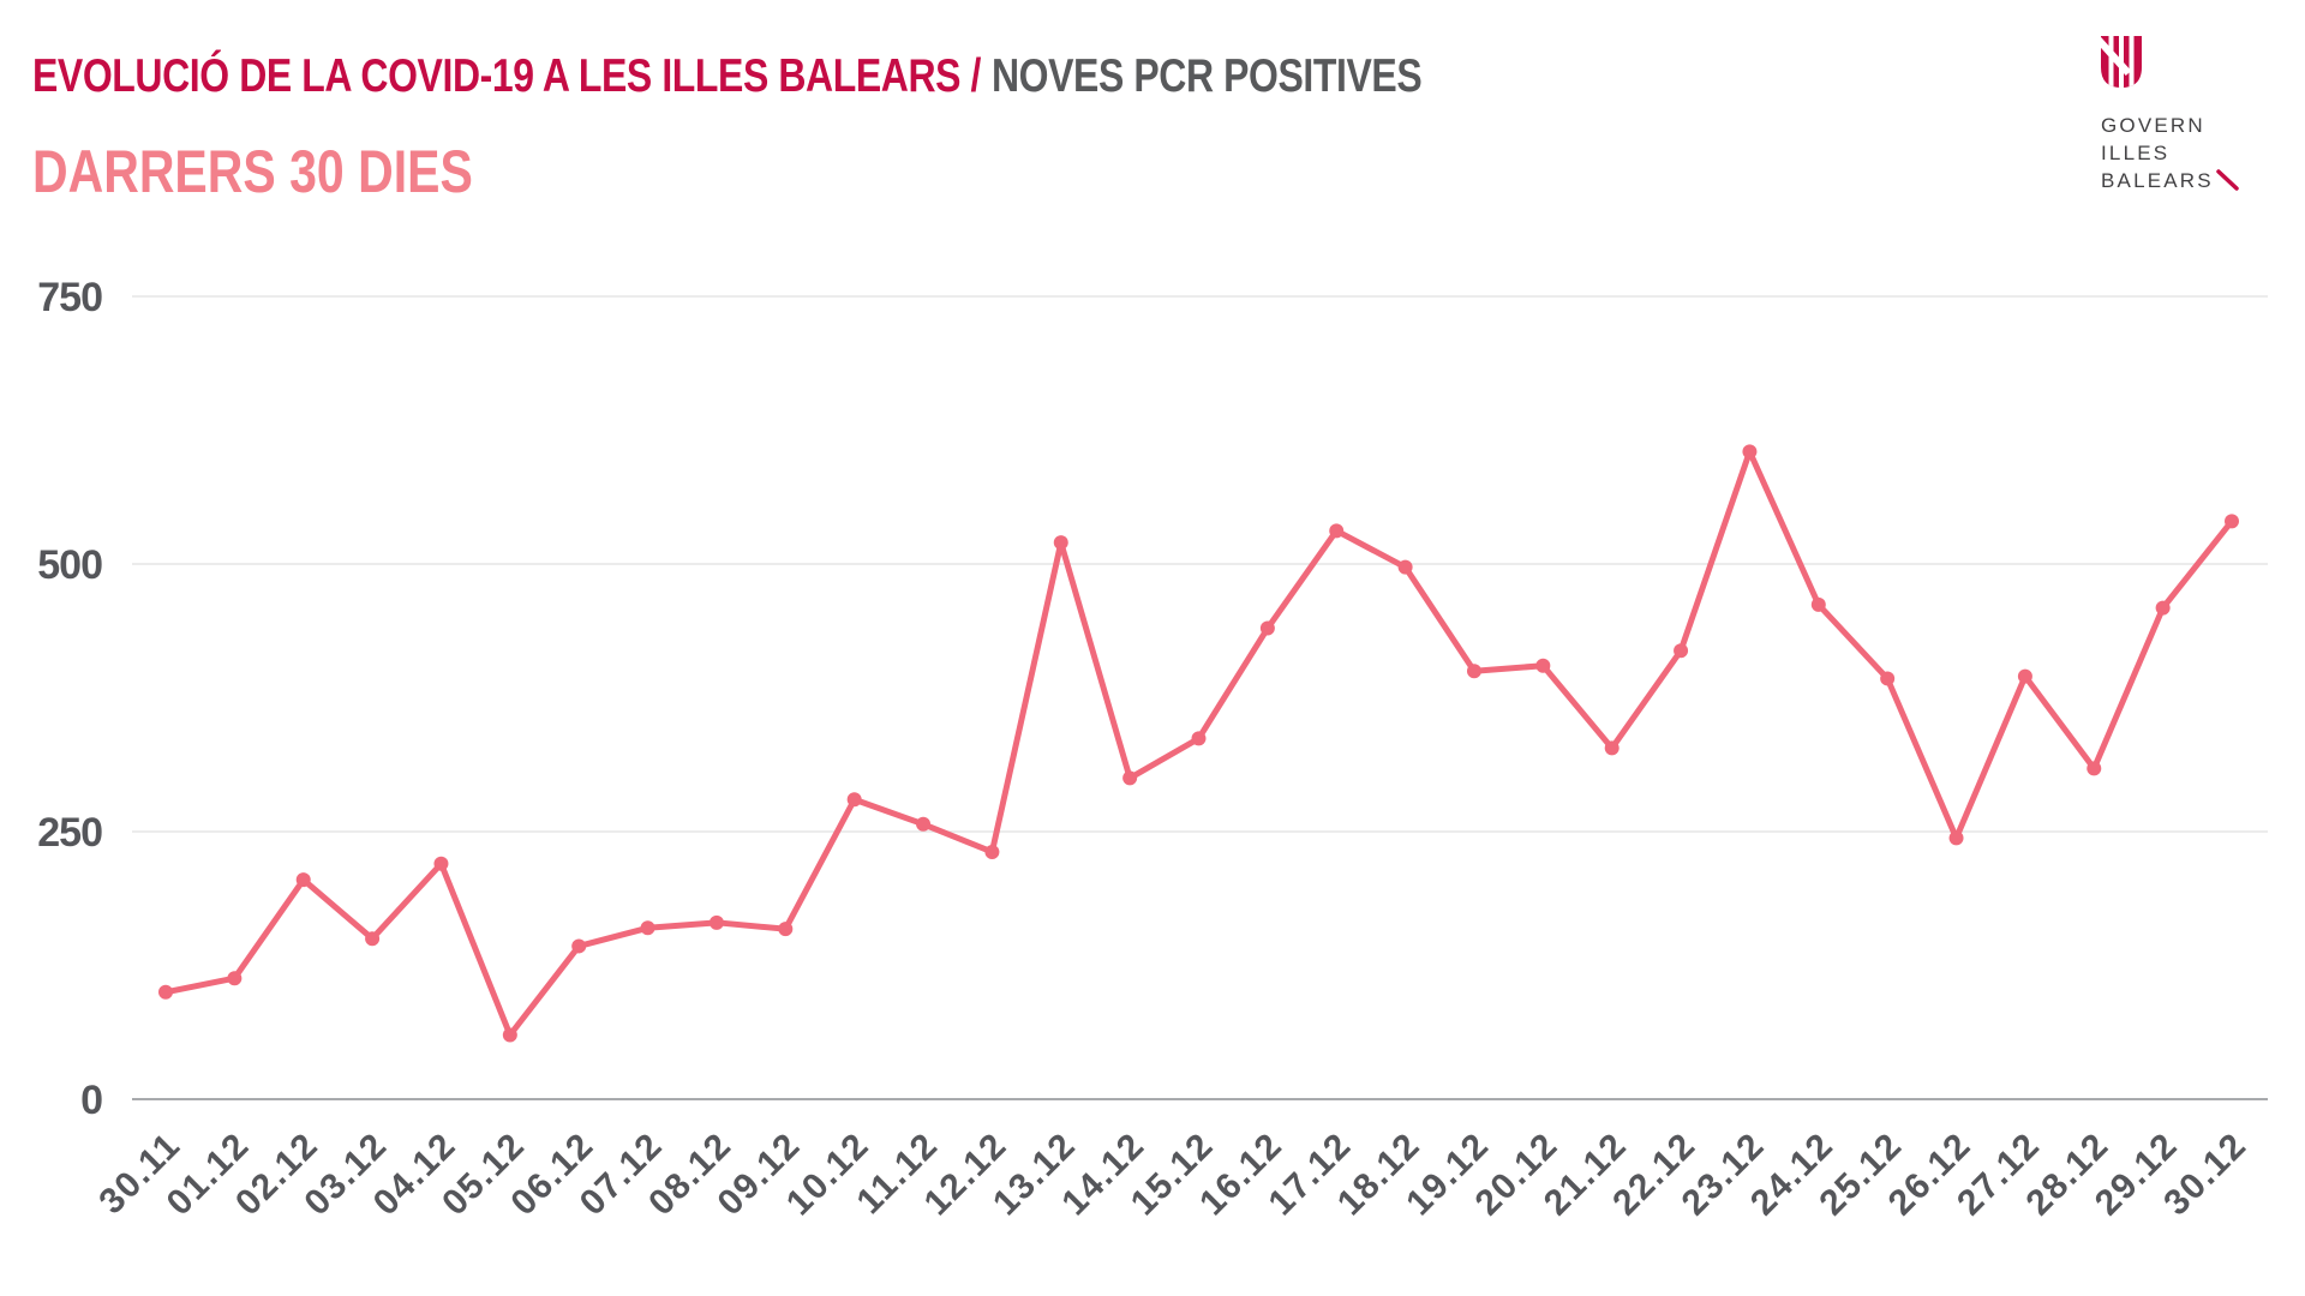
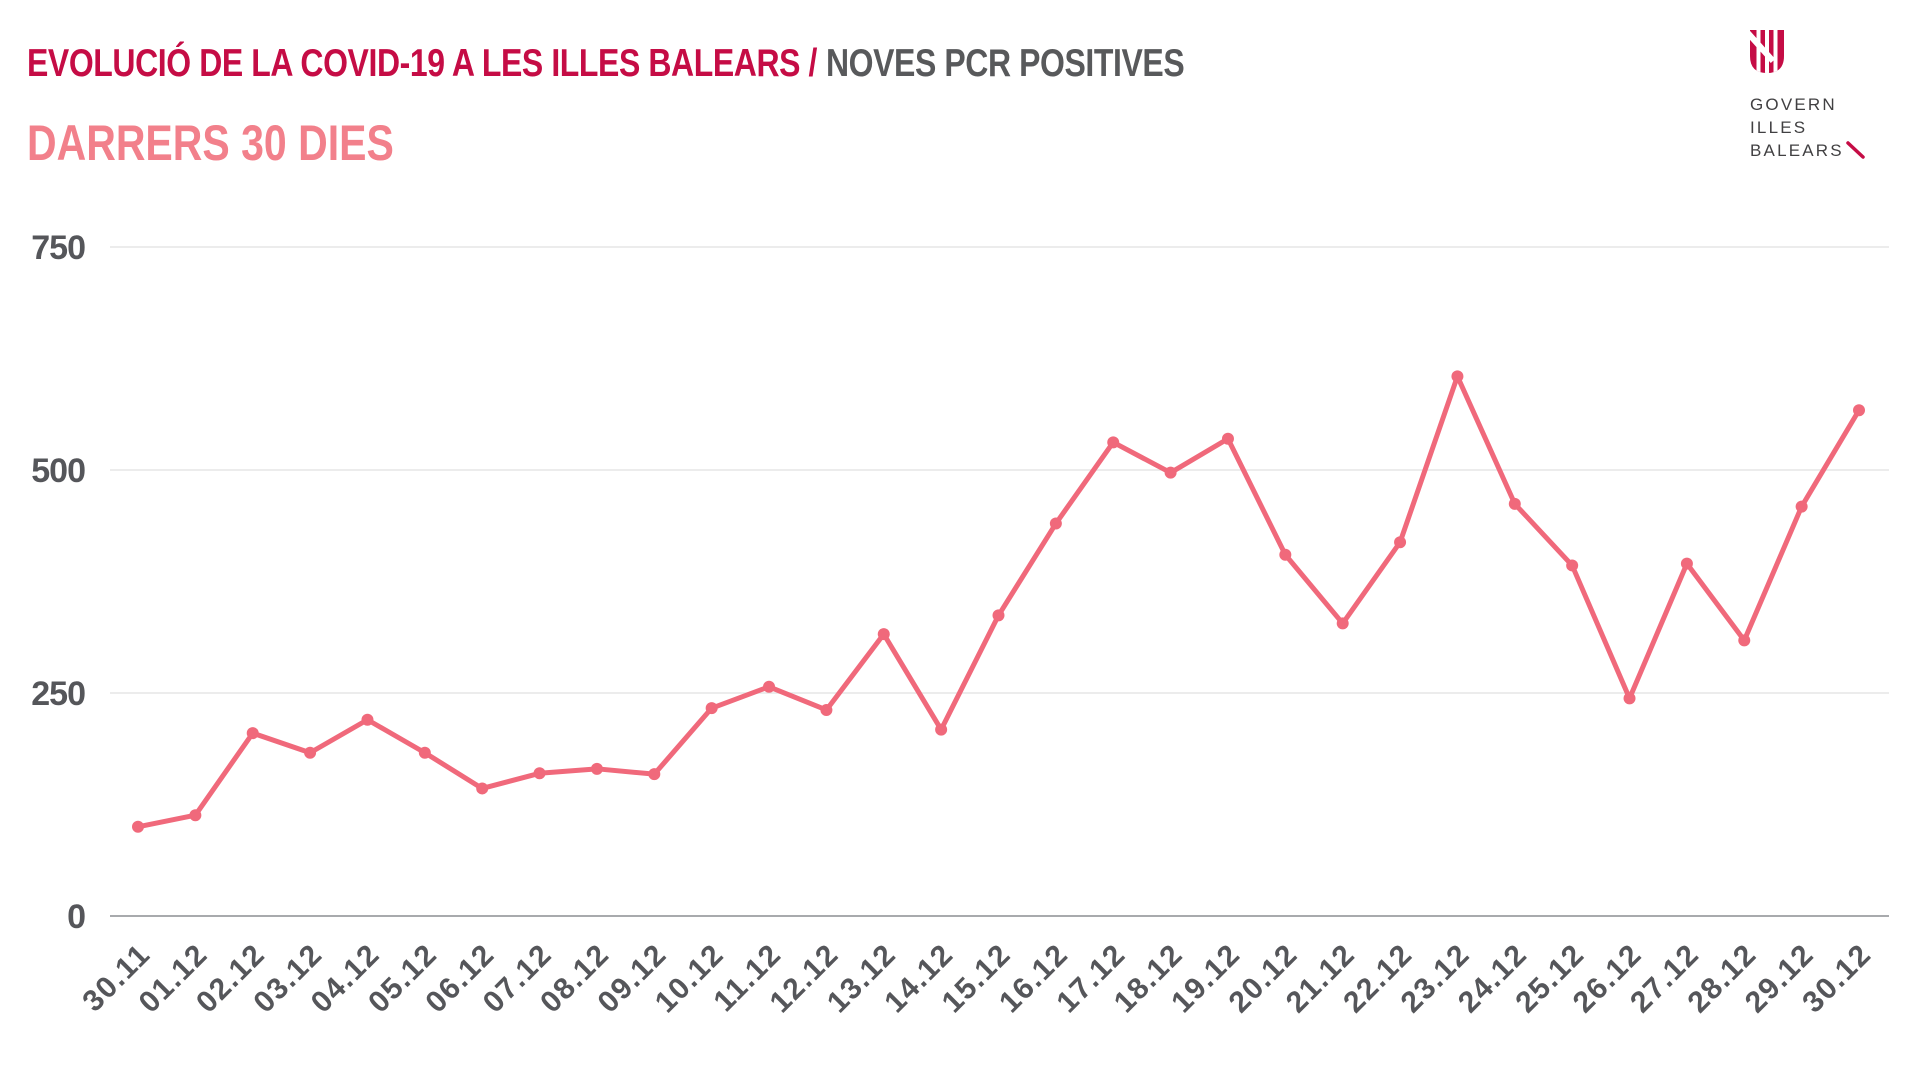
03.12: 150 -> 180
05.12: 60 -> 180
10.12: 280 -> 230
13.12: 520 -> 320
14.12: 300 -> 210
19.12: 400 -> 540
30.12: 540 -> 570
